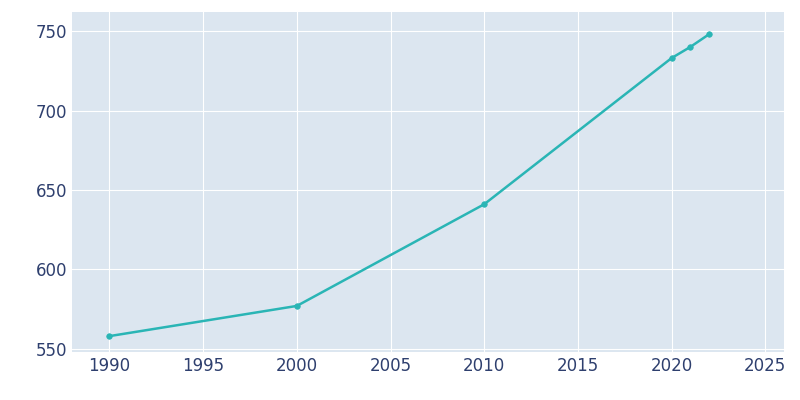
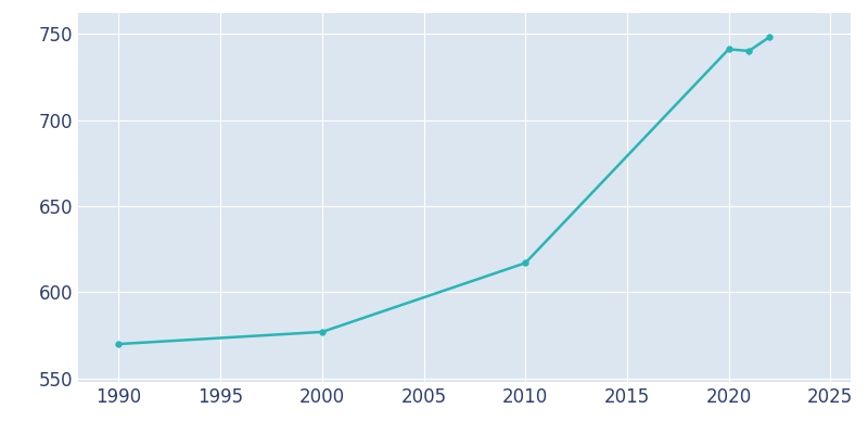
1990: 558 -> 570
2010: 641 -> 617
2020: 733 -> 741
